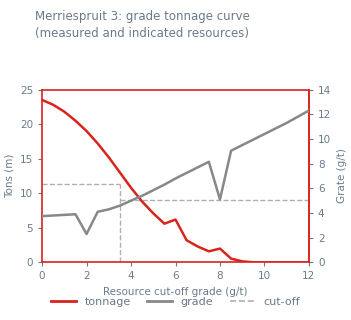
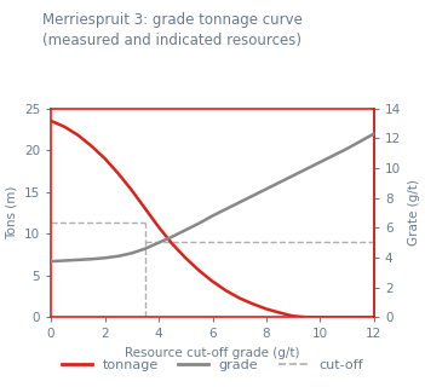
grade/2: 2.3 -> 4.0
tonnage/6: 6.2 -> 4.3
tonnage/8: 2.0 -> 1.0
grade/8: 5.1 -> 8.6
